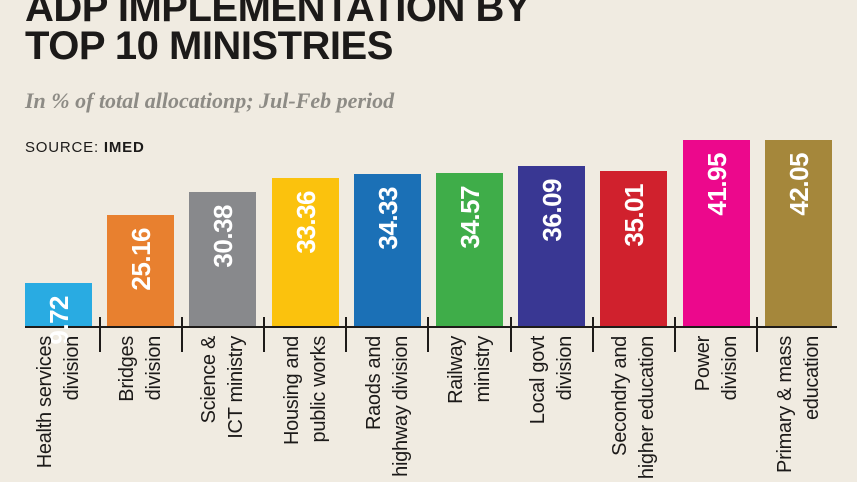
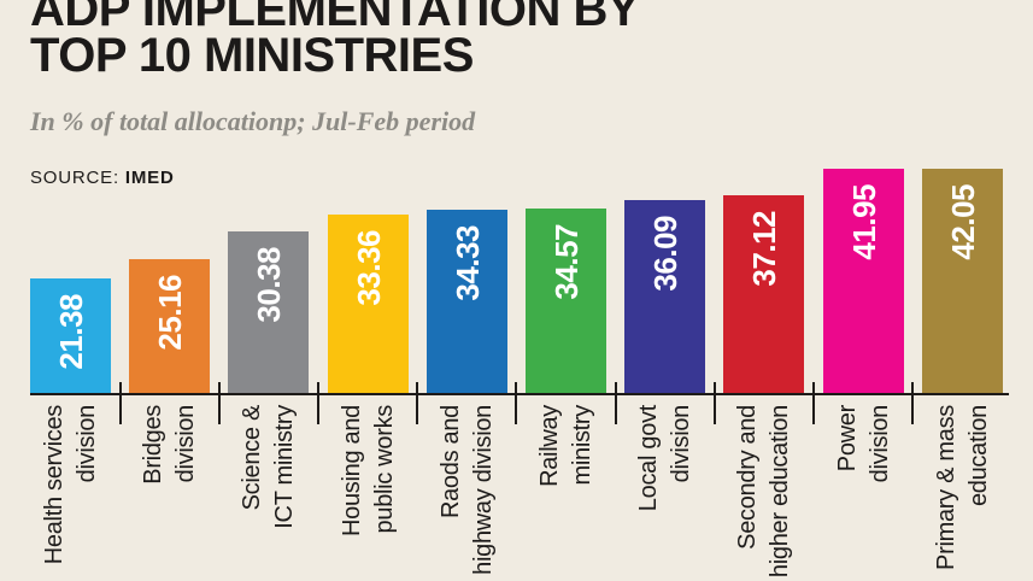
Health services division: 9.72 -> 21.38
Secondry and higher education: 35.01 -> 37.12
